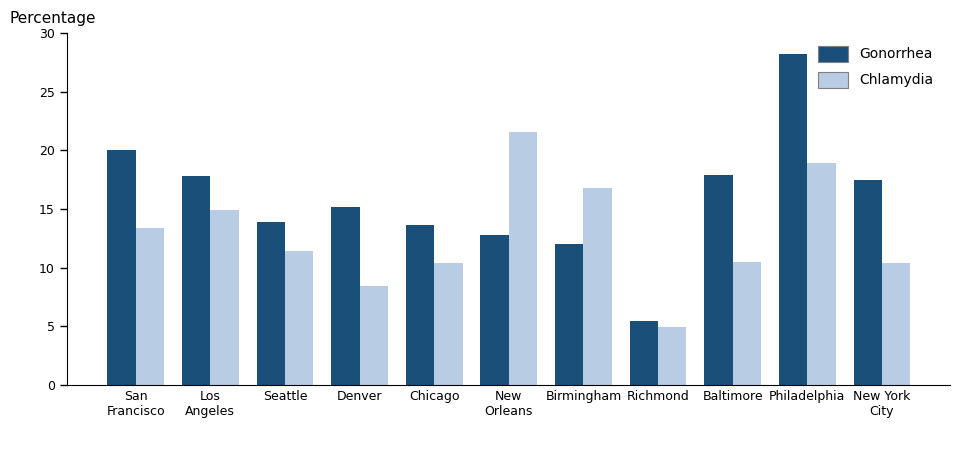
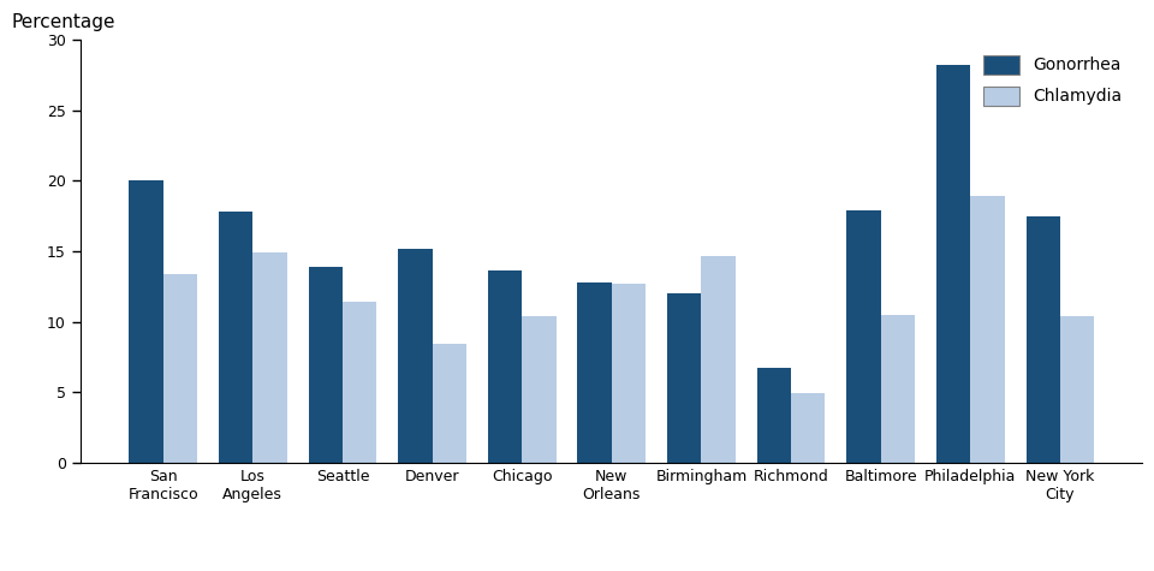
Chlamydia/New Orleans: 21.6 -> 12.7
Chlamydia/Birmingham: 16.8 -> 14.7
Gonorrhea/Richmond: 5.4 -> 6.7
